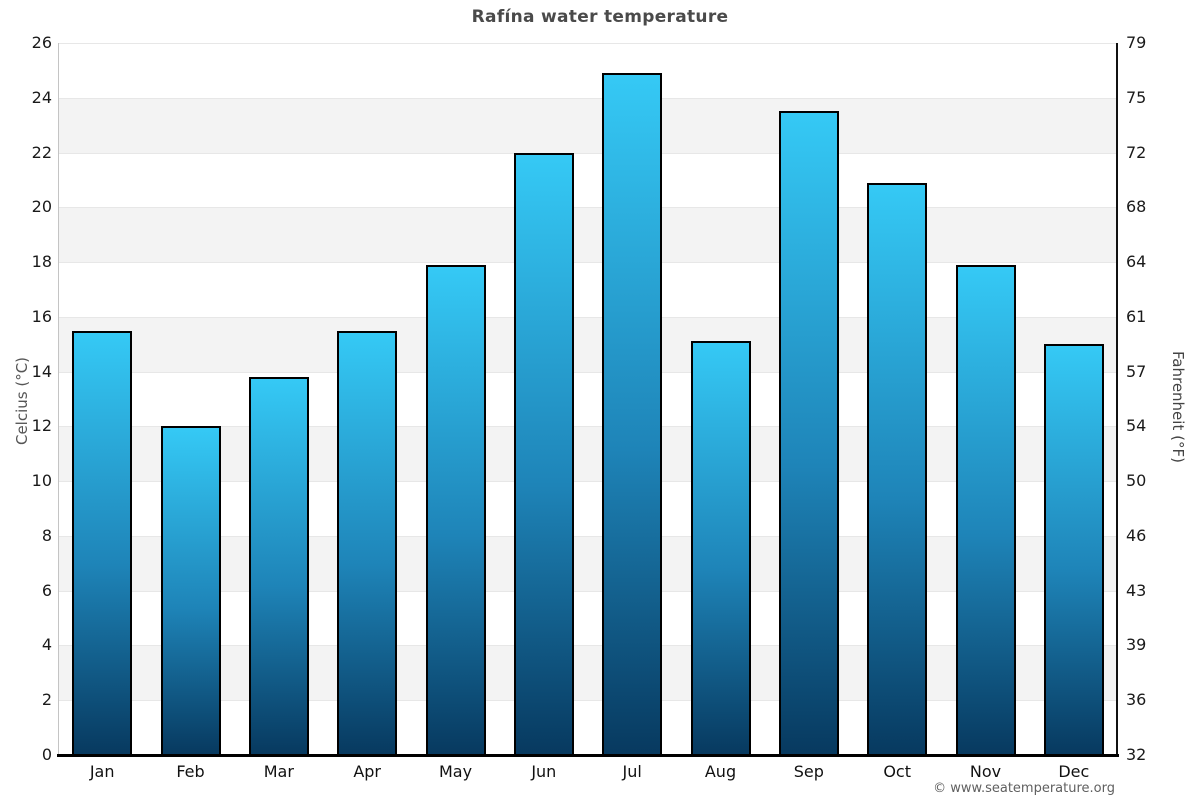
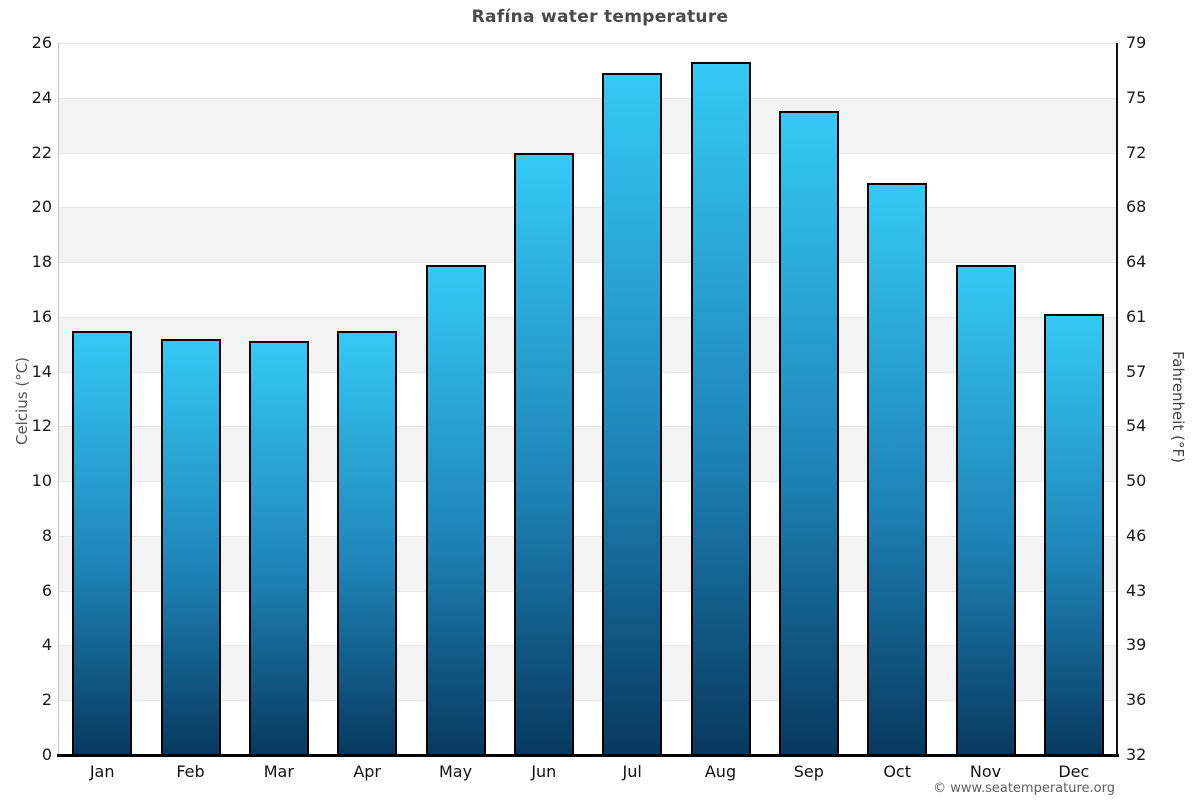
Feb: 12.0 -> 15.2
Mar: 13.8 -> 15.1
Aug: 15.1 -> 25.3
Dec: 15.0 -> 16.1
